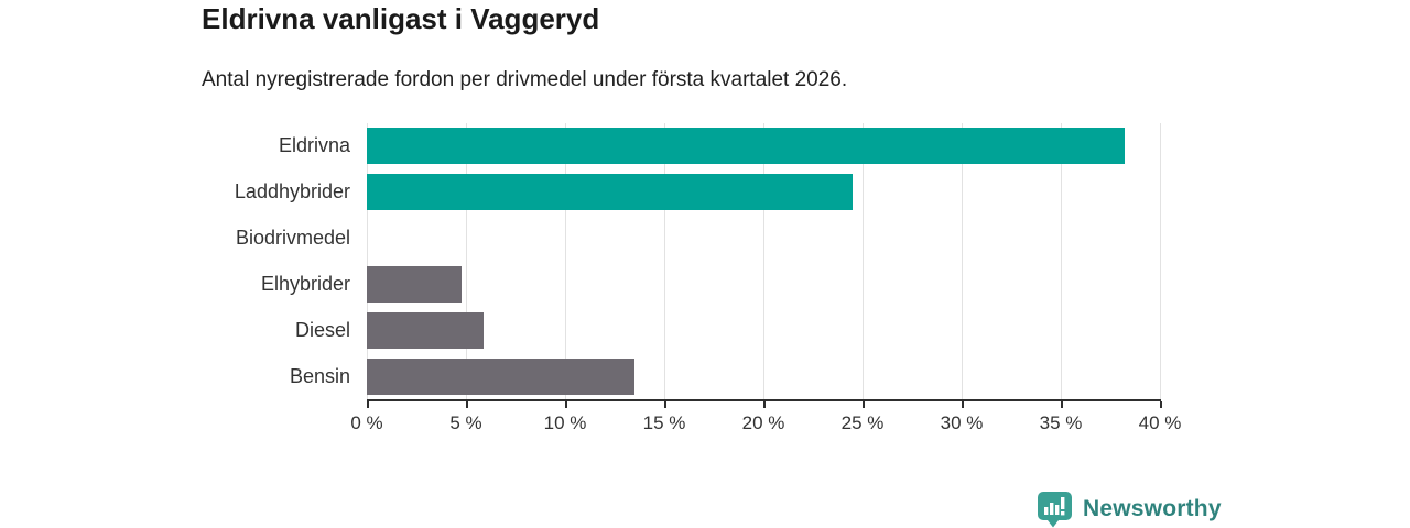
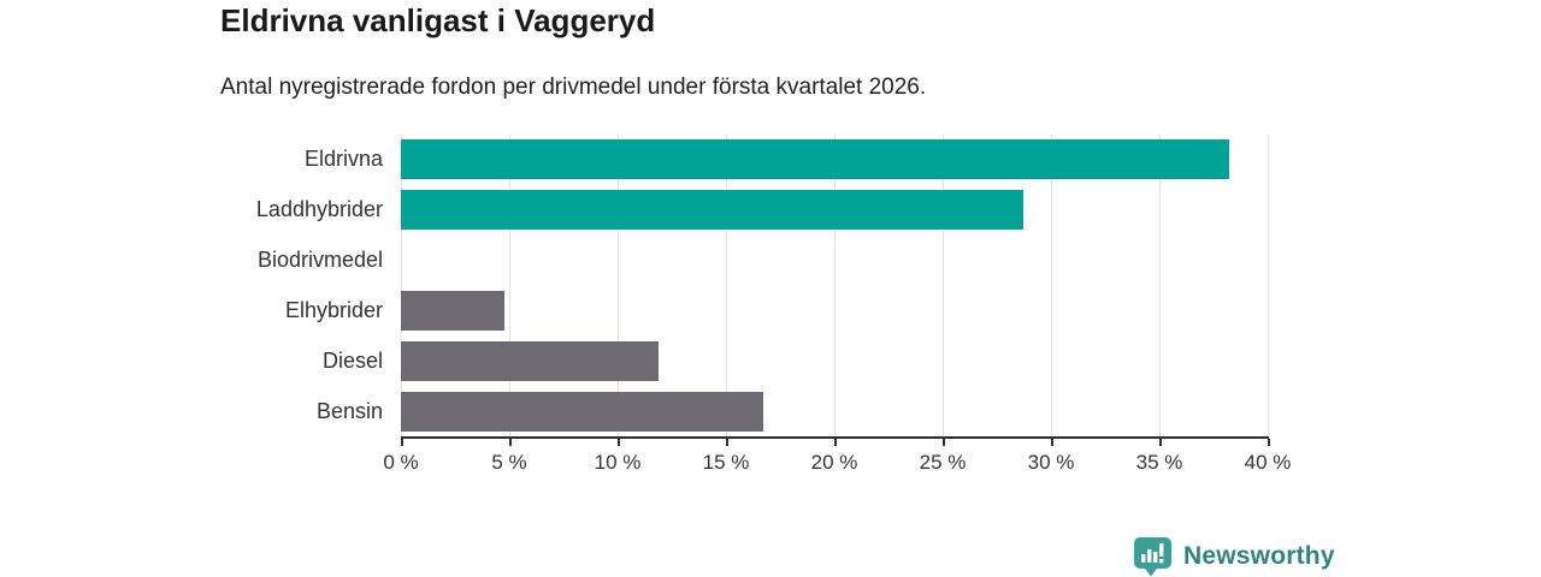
Laddhybrider: 24.5% -> 28.7%
Diesel: 5.9% -> 11.9%
Bensin: 13.5% -> 16.7%
